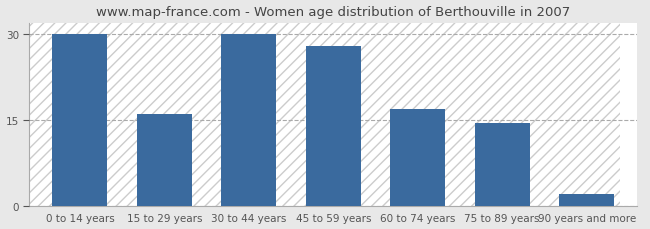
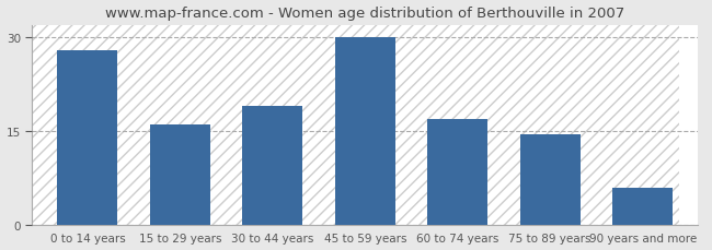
0 to 14 years: 30.0 -> 28.0
30 to 44 years: 30.0 -> 19.0
45 to 59 years: 28.0 -> 30.0
90 years and more: 2.0 -> 6.0
